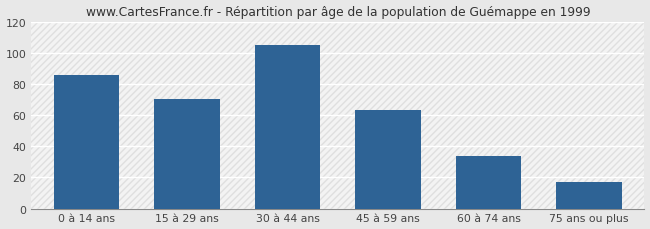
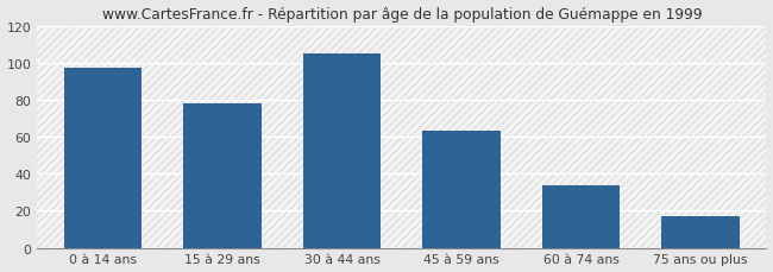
0 à 14 ans: 86 -> 97
15 à 29 ans: 70 -> 78
